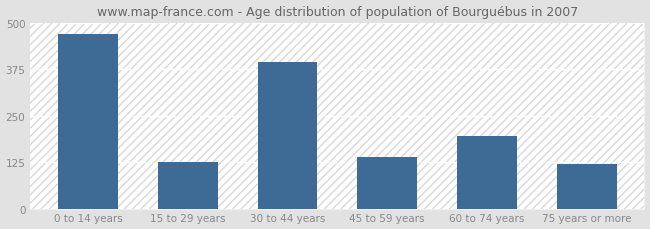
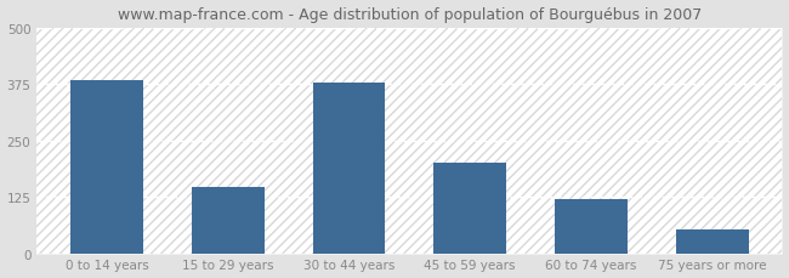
0 to 14 years: 470 -> 383
15 to 29 years: 125 -> 148
30 to 44 years: 395 -> 378
45 to 59 years: 140 -> 200
60 to 74 years: 195 -> 120
75 years or more: 120 -> 52
